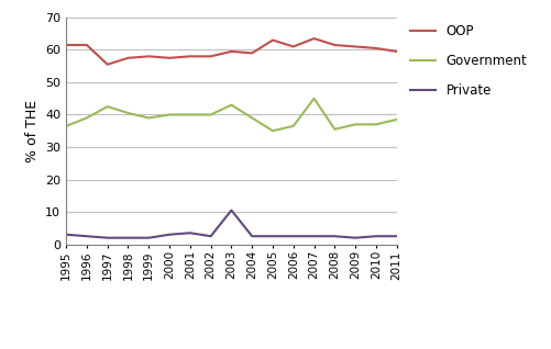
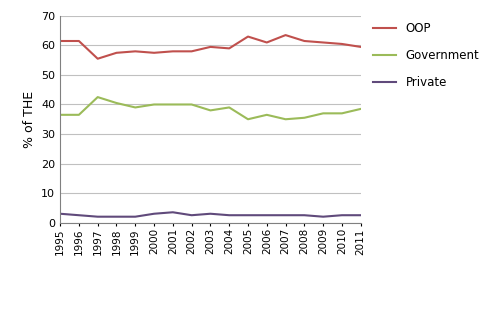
Government/1996: 39.0 -> 36.5
Government/2003: 43.0 -> 38.0
Private/2003: 10.5 -> 3.0
Government/2007: 45.0 -> 35.0
